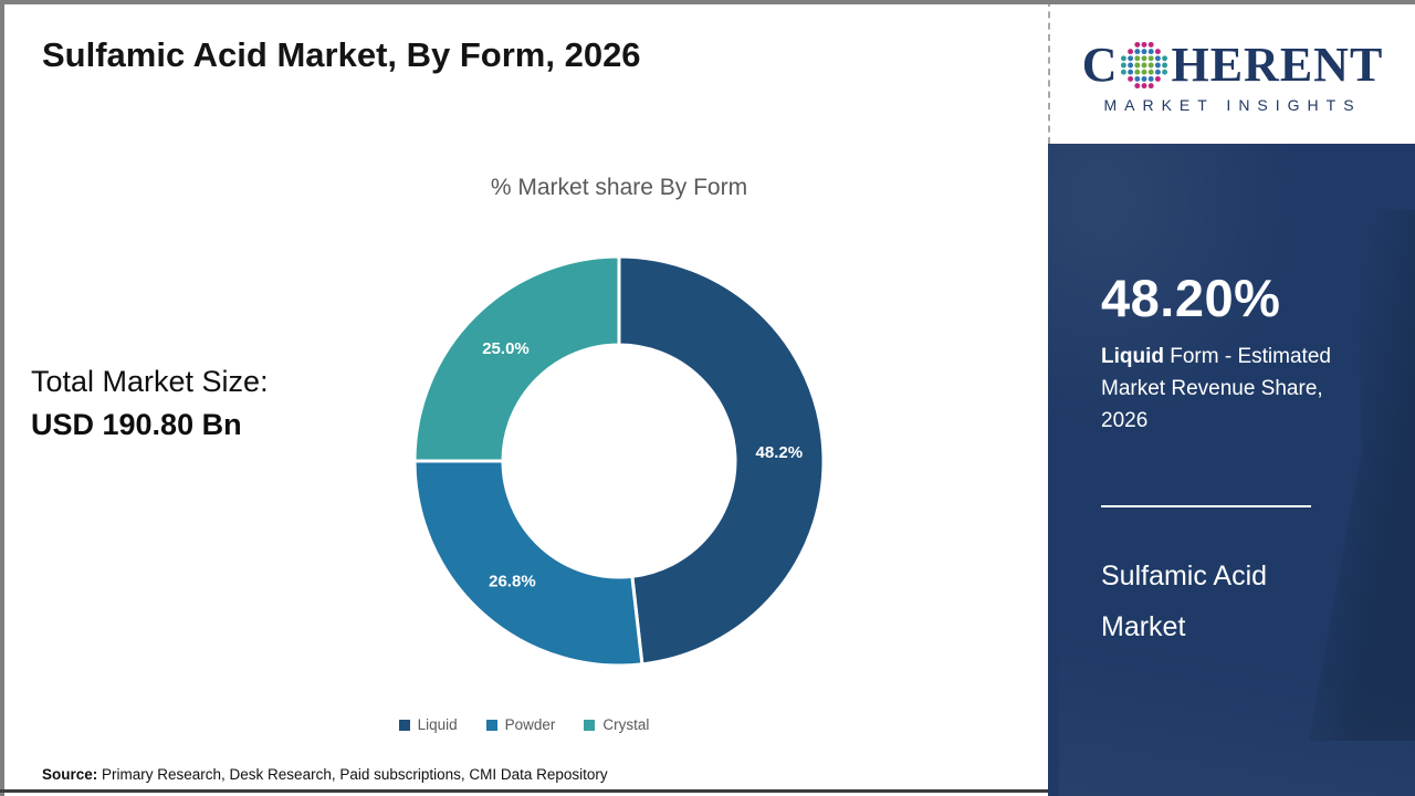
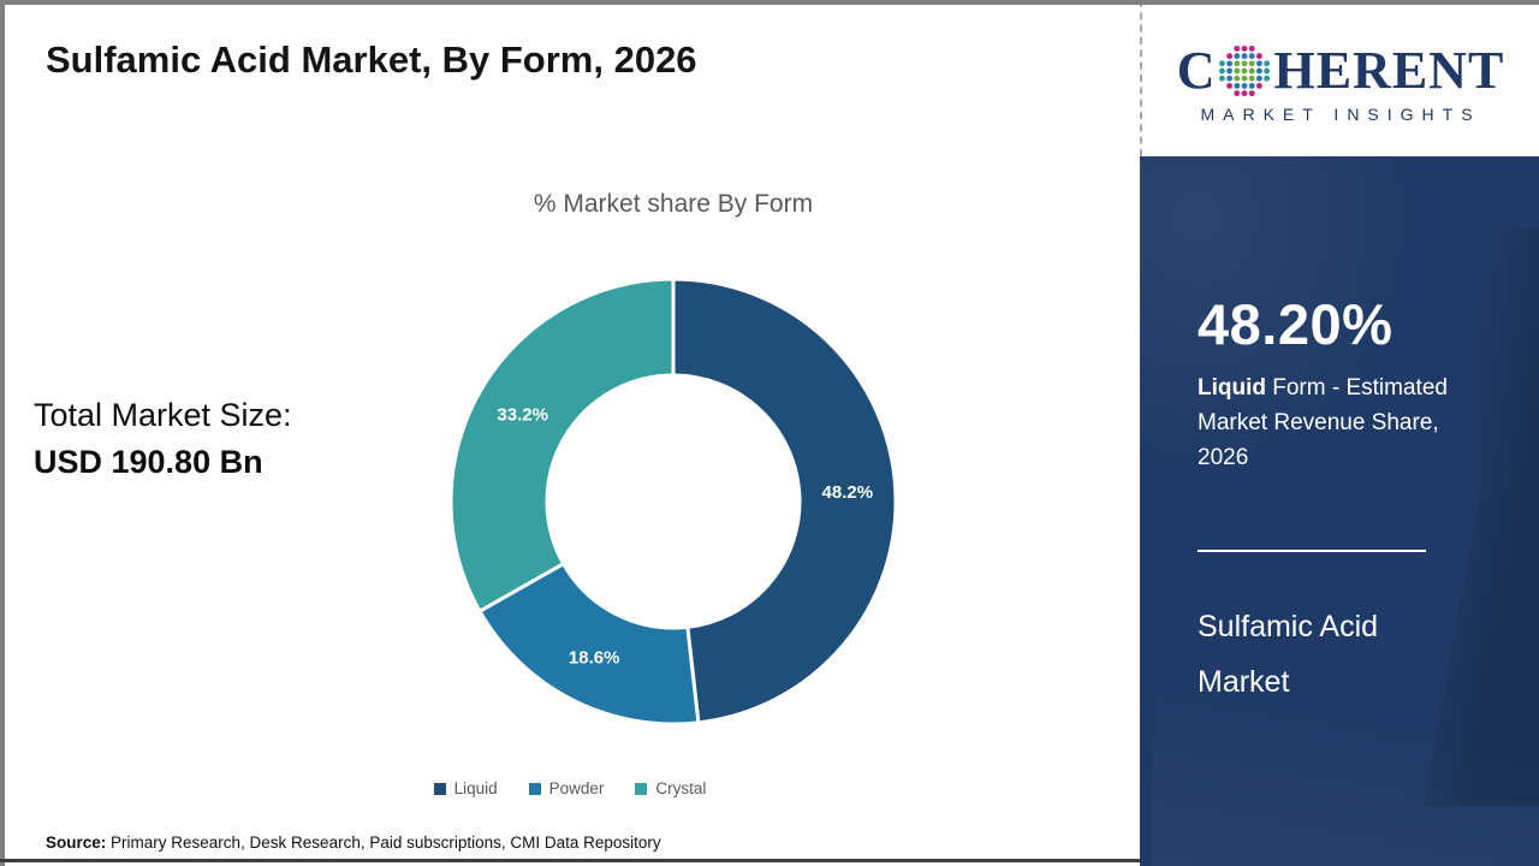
Powder: 26.8% -> 18.6%
Crystal: 25.0% -> 33.2%
